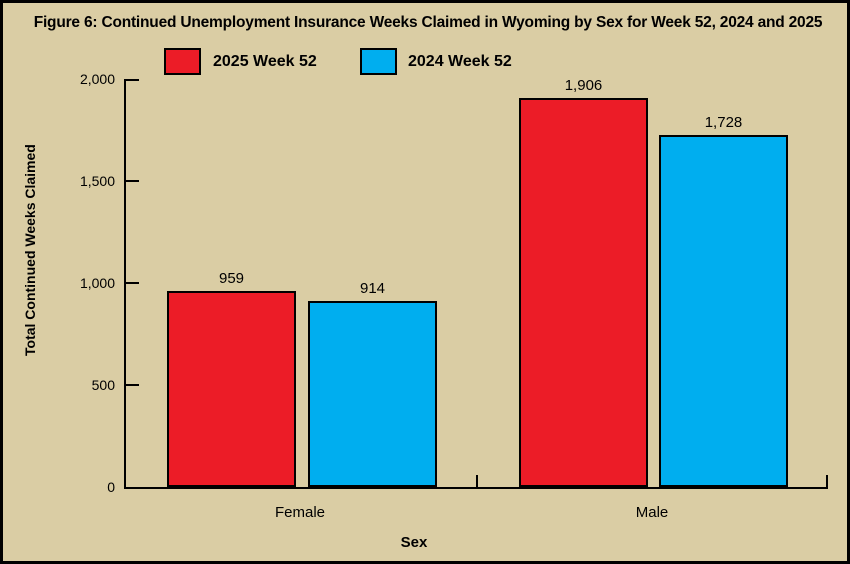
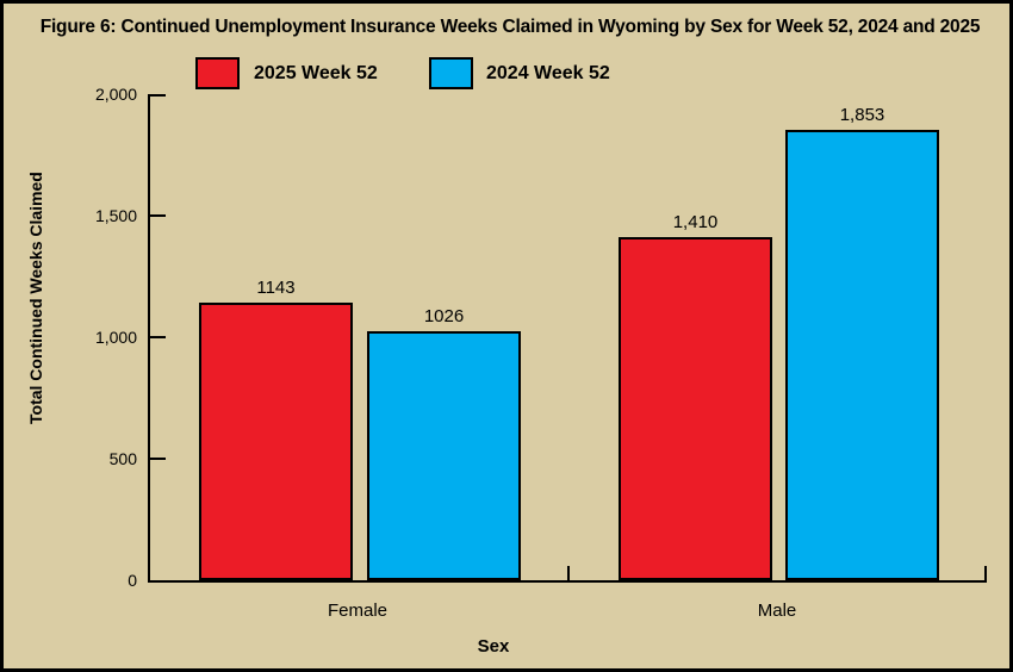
2025 Week 52/Female: 959 -> 1143
2024 Week 52/Female: 914 -> 1026
2025 Week 52/Male: 1,906 -> 1,410
2024 Week 52/Male: 1,728 -> 1,853
